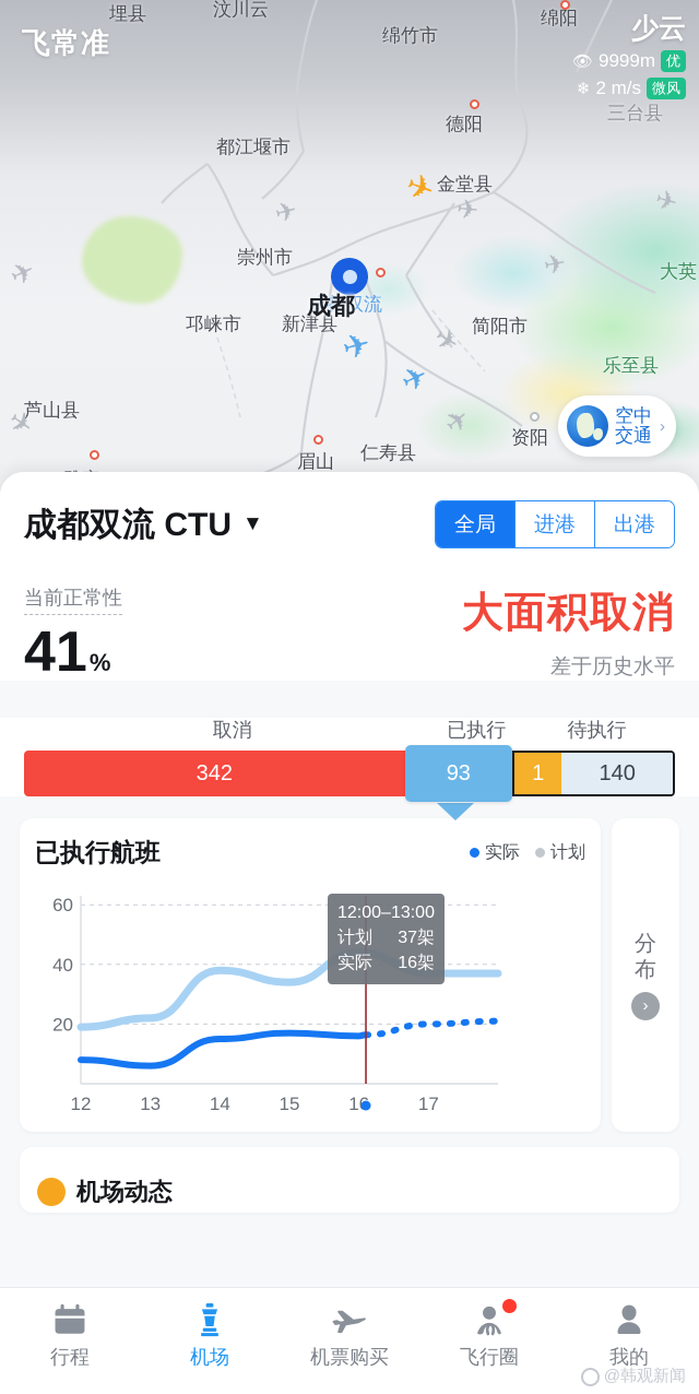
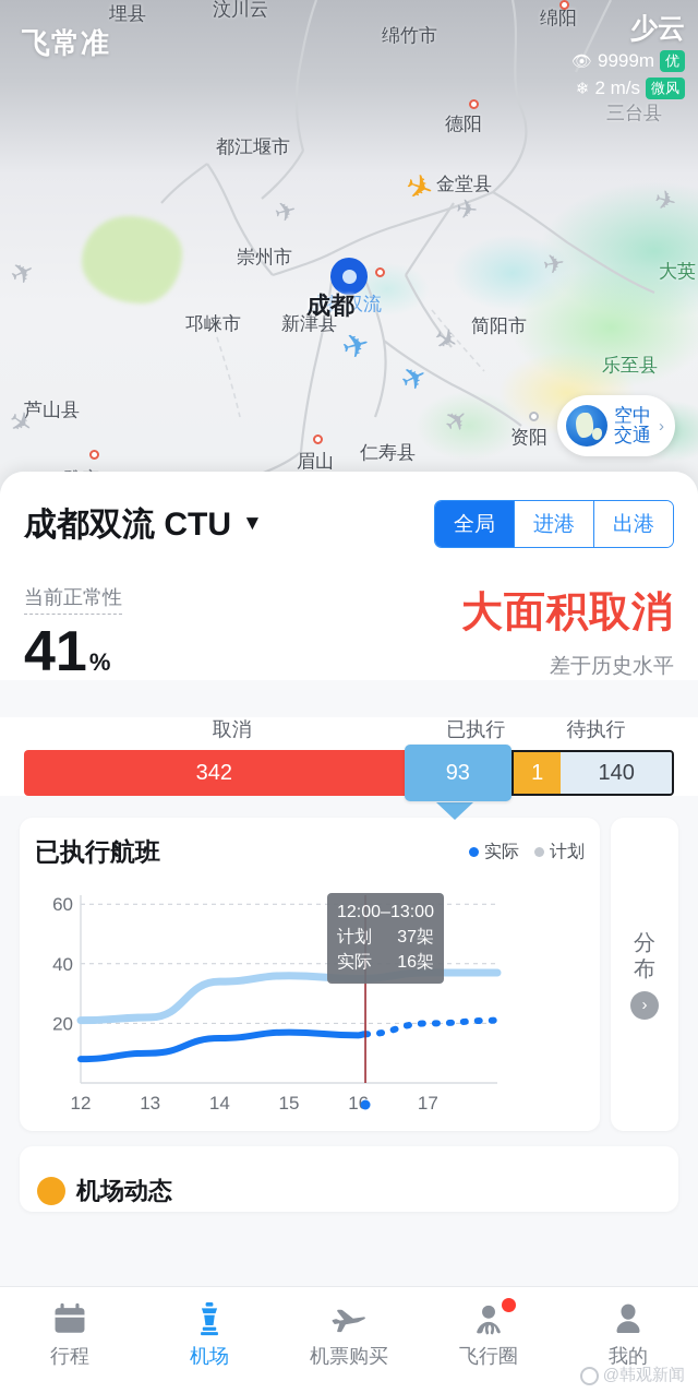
计划/12: 19 -> 21
实际/13: 6 -> 10
计划/14: 38 -> 34
计划/15: 34 -> 36
计划/16: 44 -> 35
